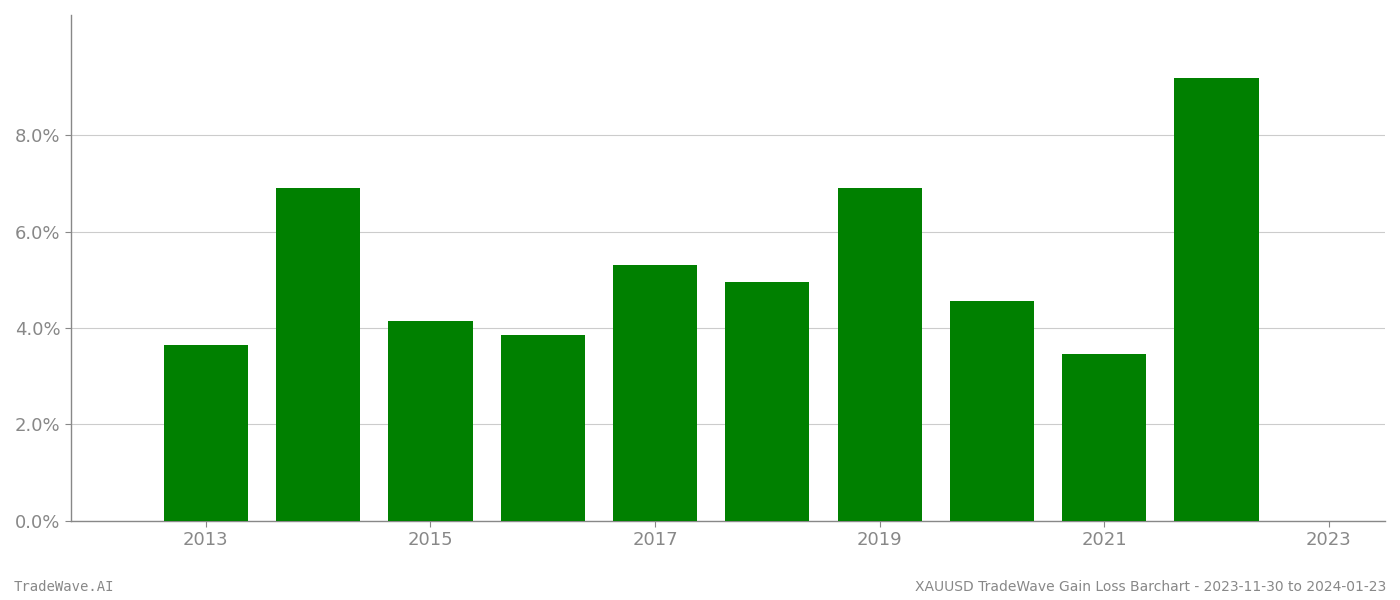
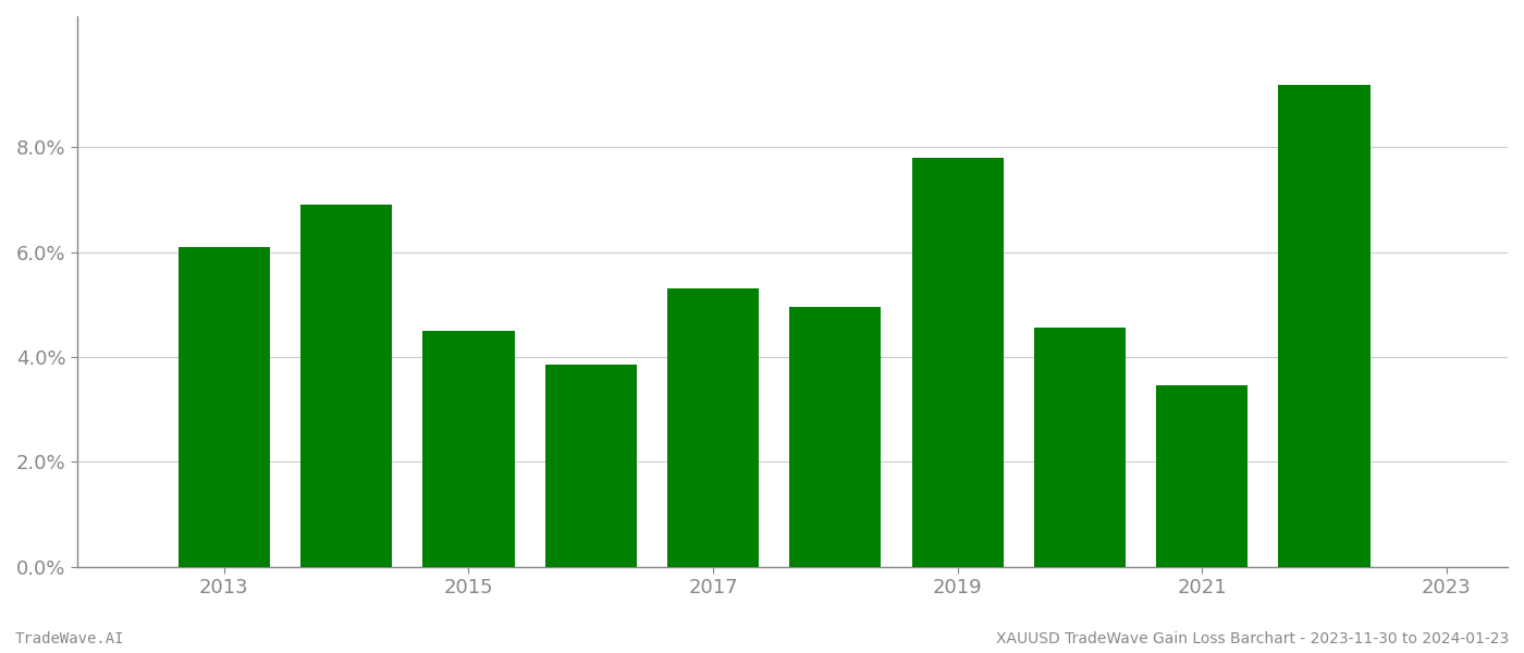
2013: 3.65% -> 6.10%
2015: 4.15% -> 4.50%
2019: 6.90% -> 7.80%
